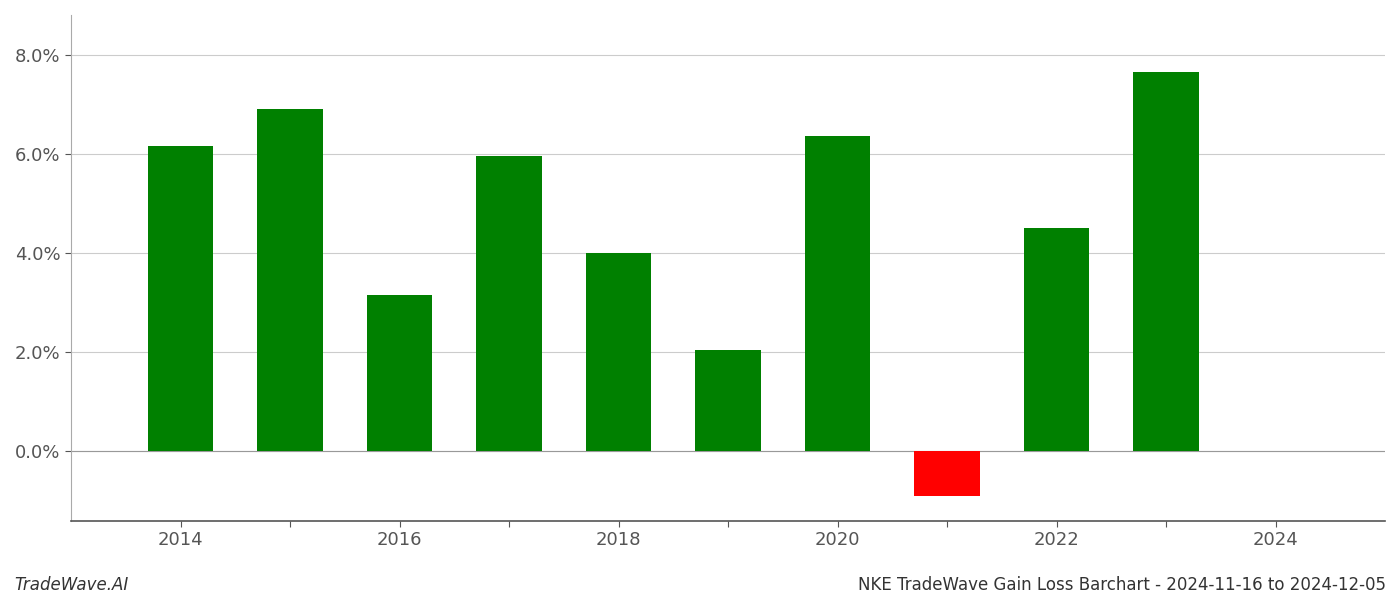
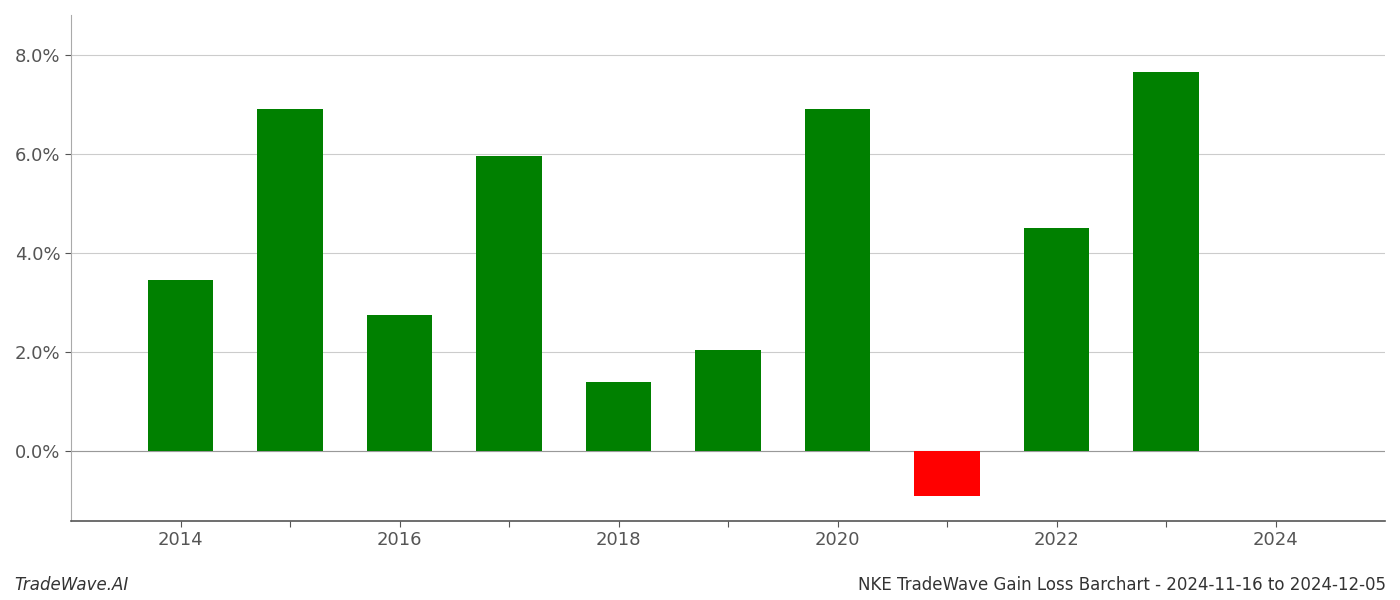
2014: 6.15% -> 3.45%
2016: 3.15% -> 2.75%
2018: 4.00% -> 1.40%
2020: 6.35% -> 6.90%
